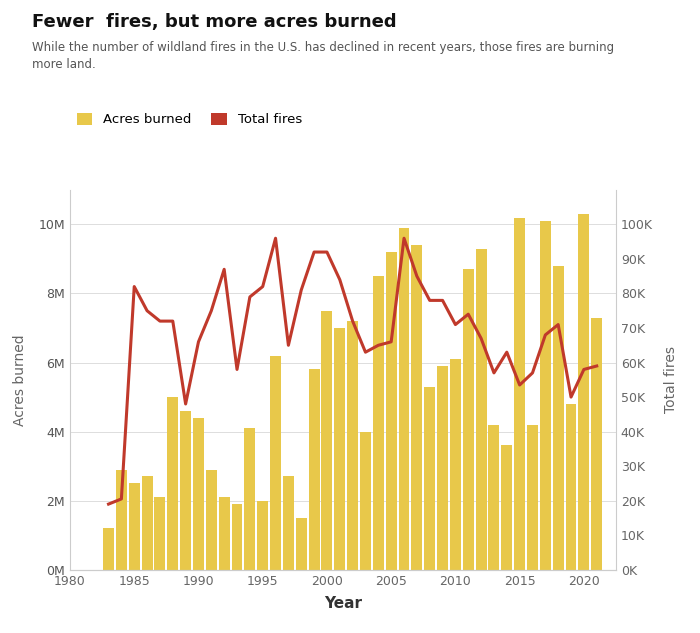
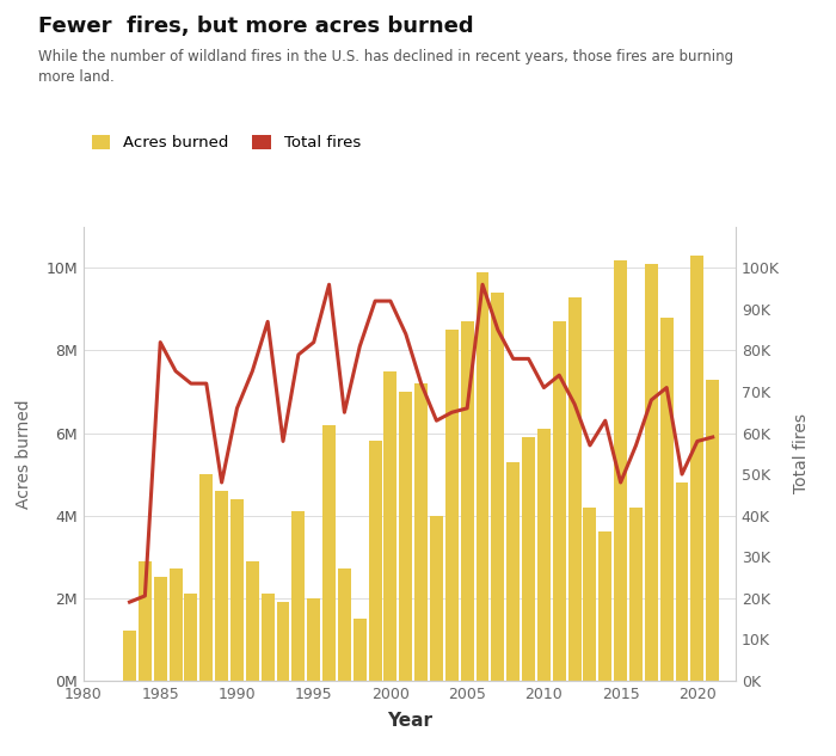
Acres burned/2005: 9.2M -> 8.7M
Total fires/2015: 53.5K -> 48.0K
